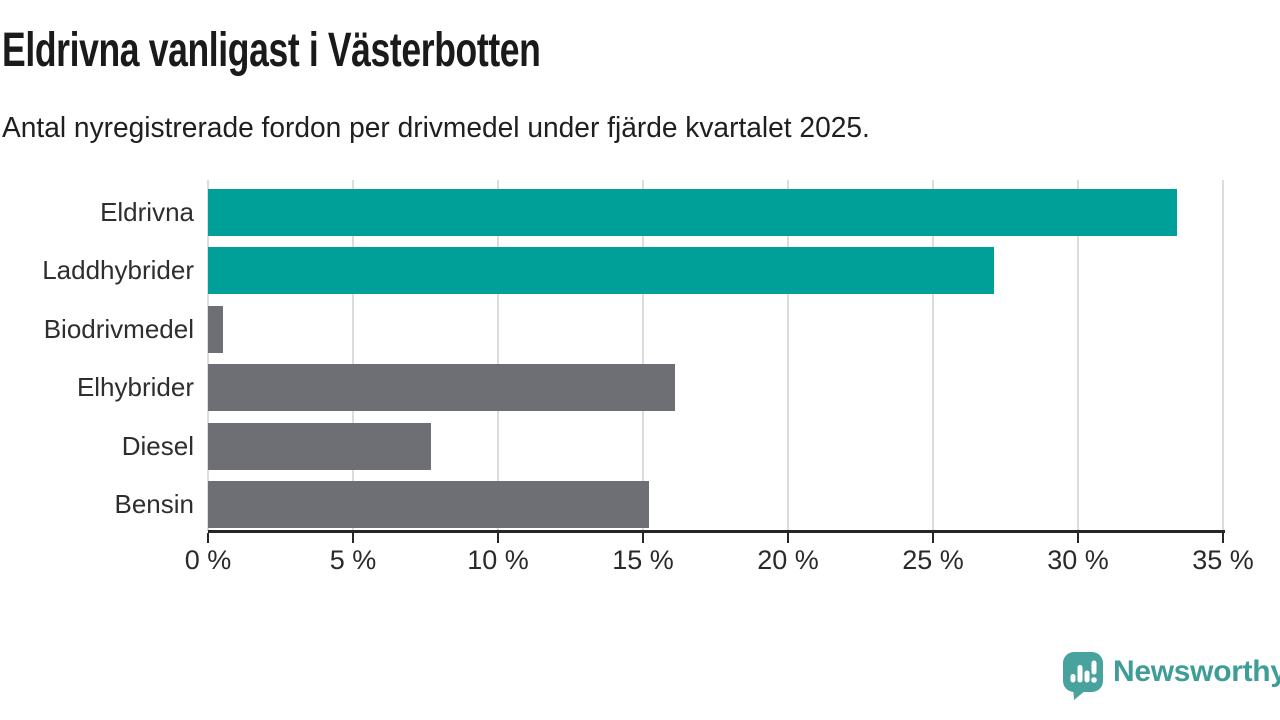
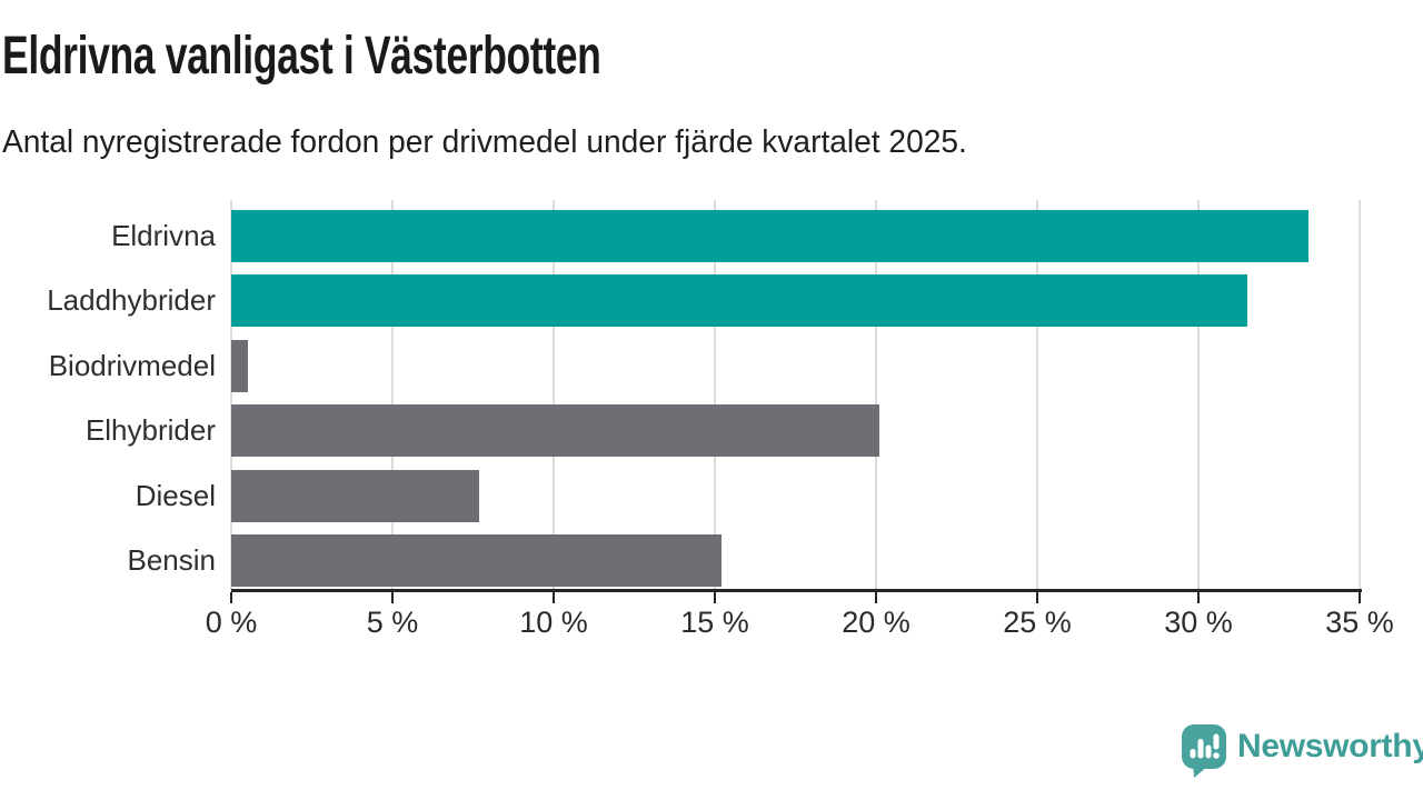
Laddhybrider: 27.1% -> 31.5%
Elhybrider: 16.1% -> 20.1%
